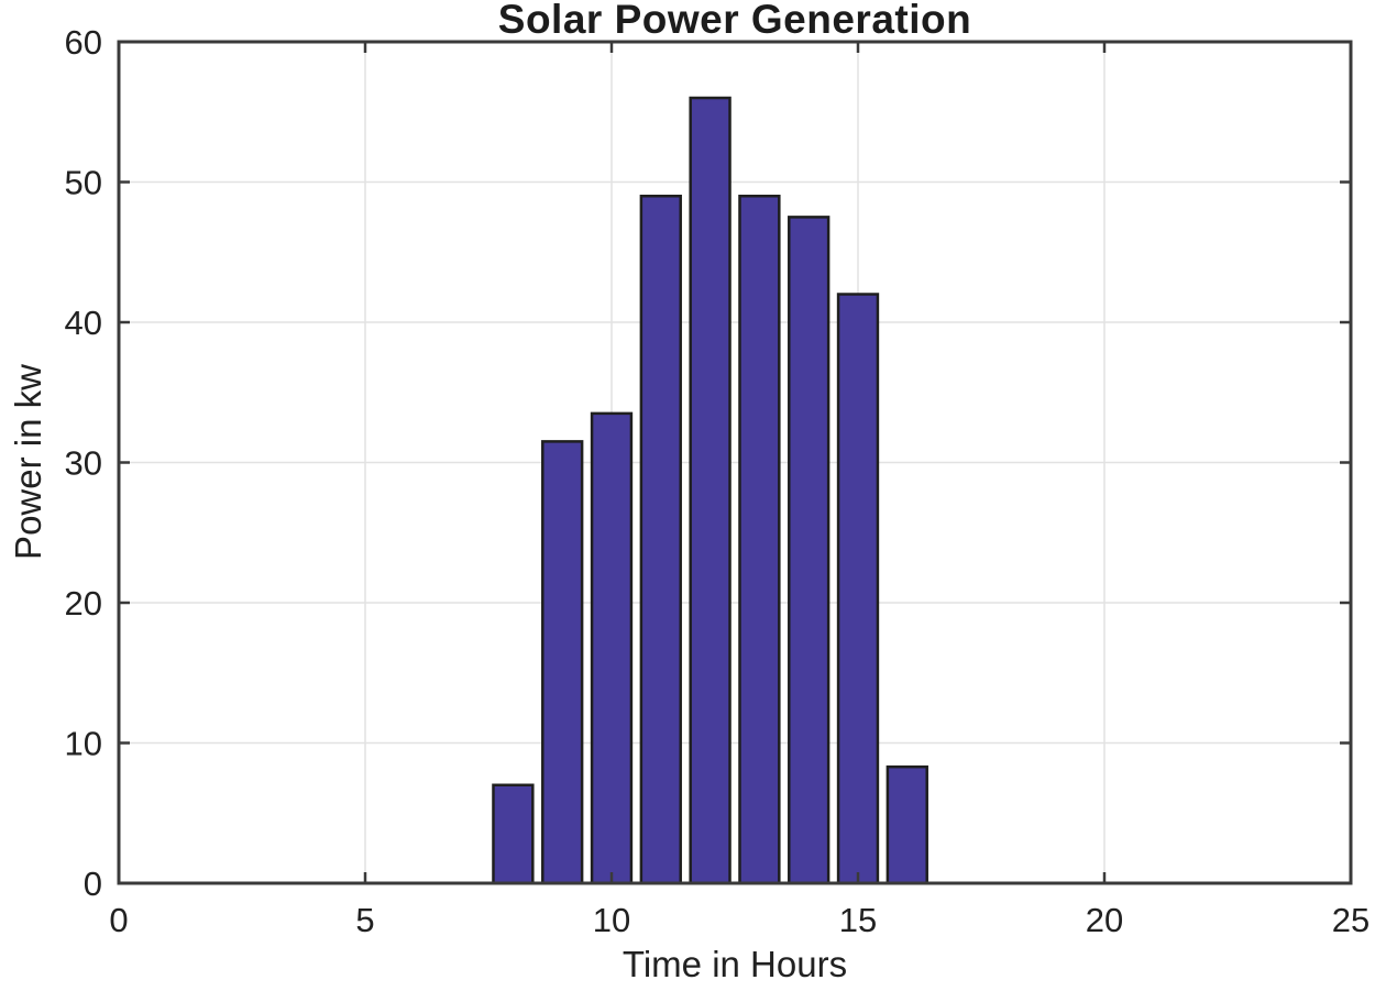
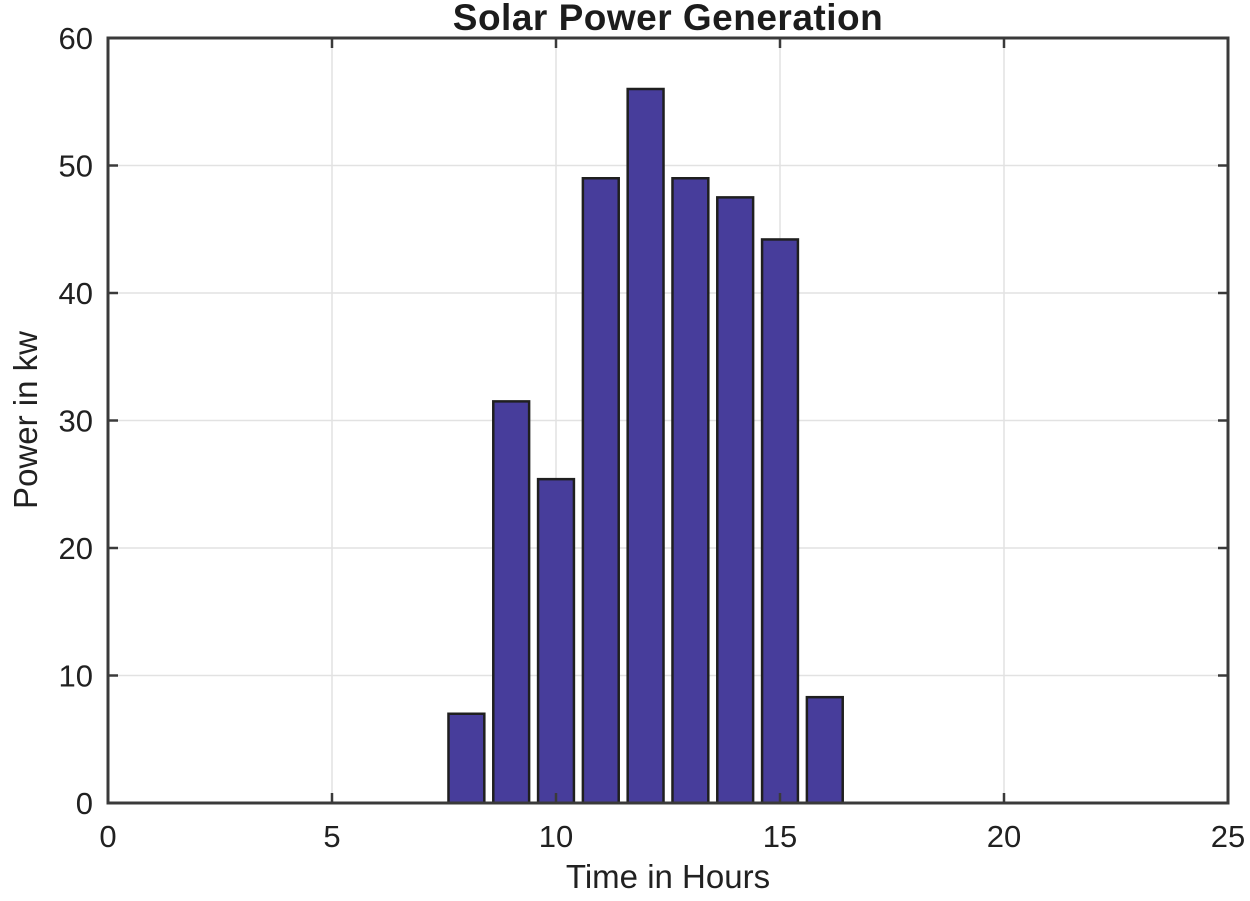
10: 33.5 -> 25.4
15: 42.0 -> 44.2
